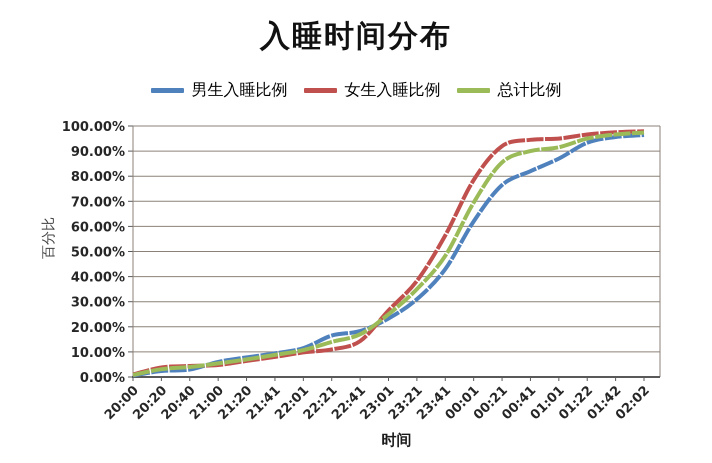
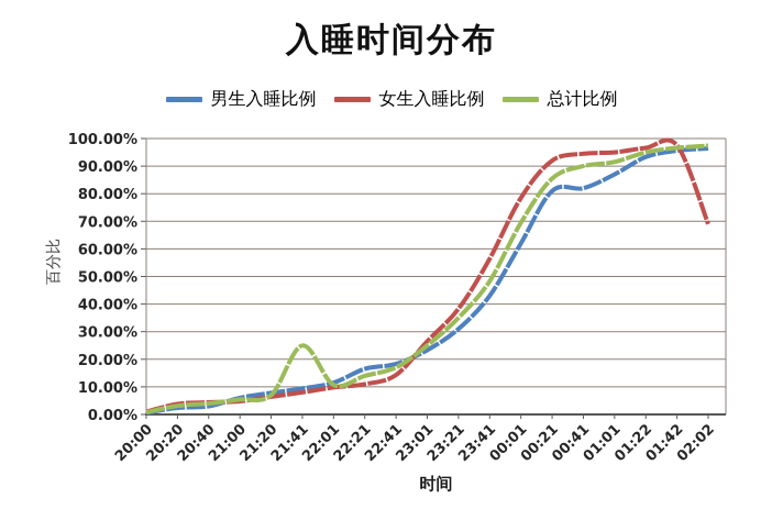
总计比例/21:41: 9% -> 25%
男生入睡比例/00:21: 76% -> 81%
女生入睡比例/02:02: 98% -> 69%
